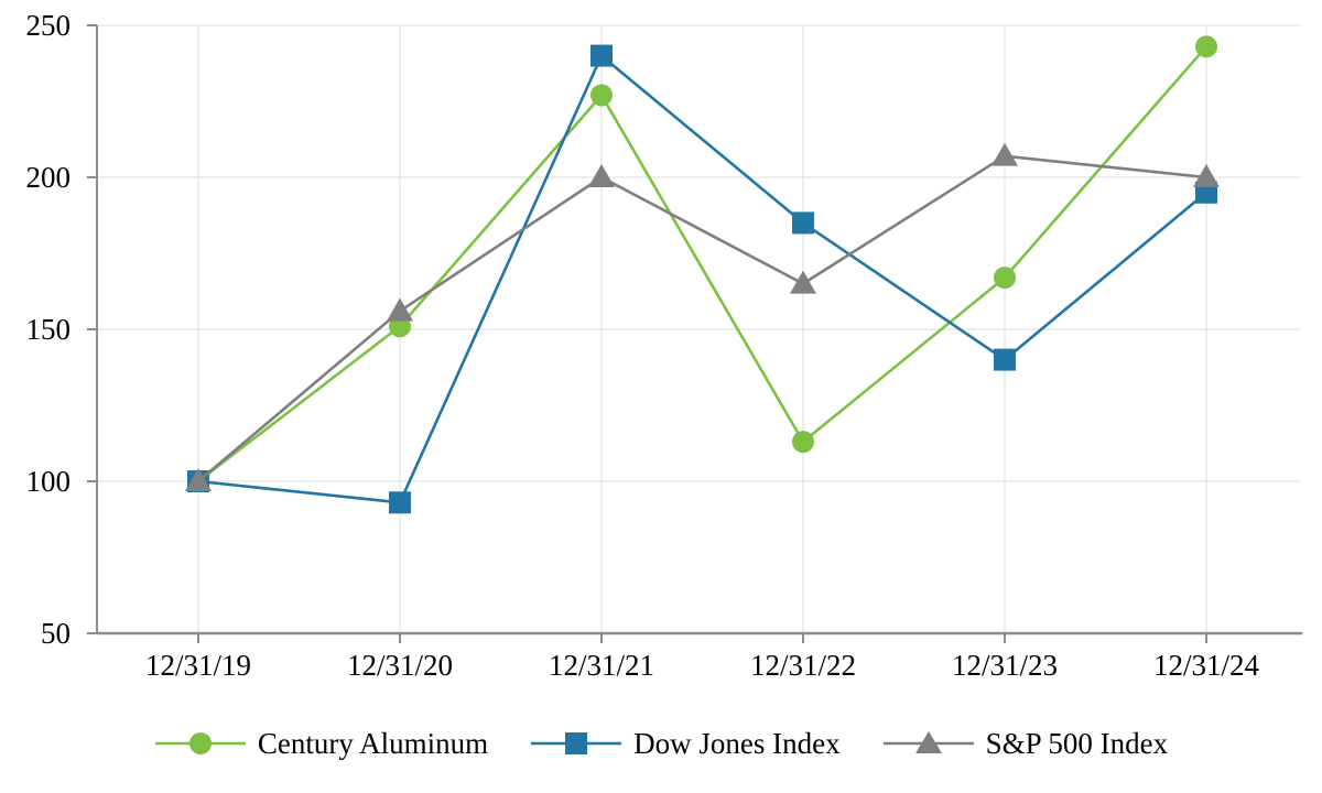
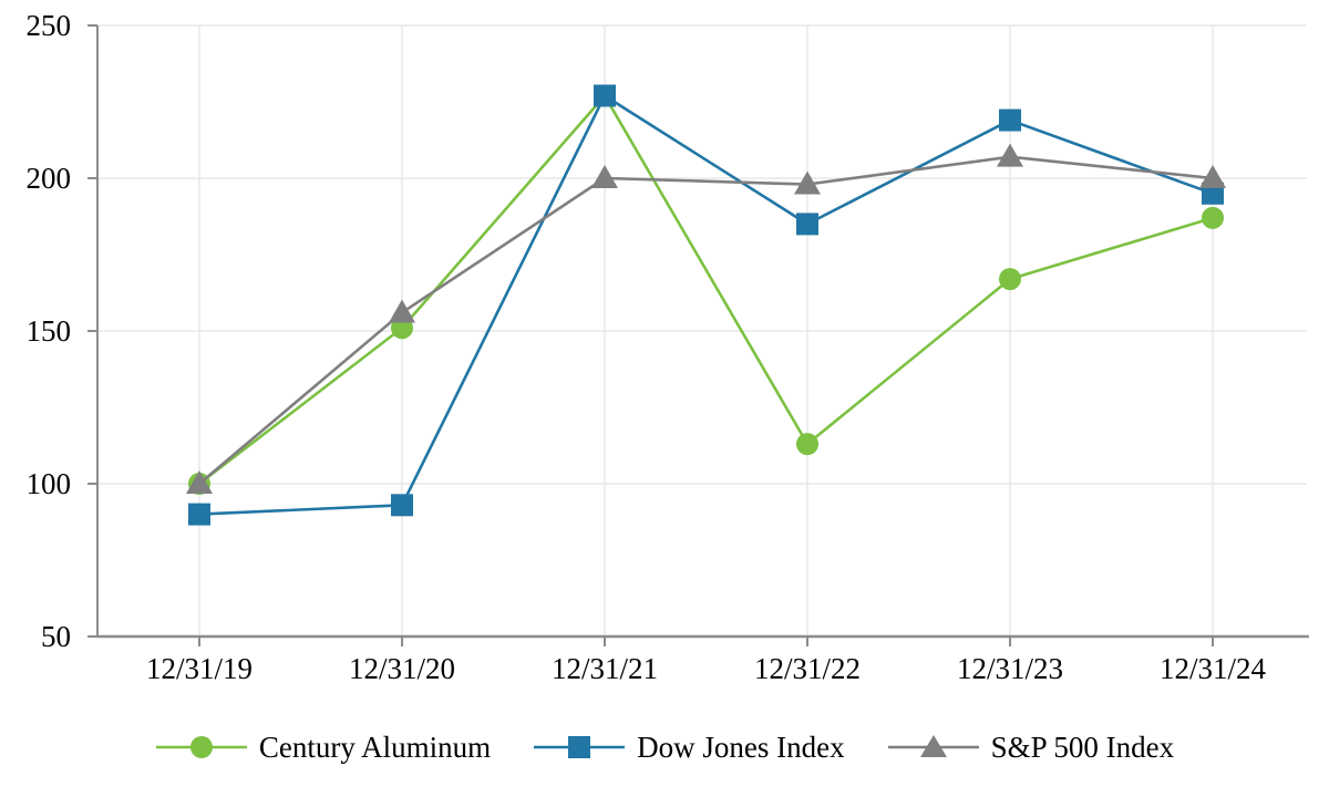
Dow Jones Index/12/31/19: 100 -> 90
Dow Jones Index/12/31/21: 240 -> 227
S&P 500 Index/12/31/22: 165 -> 198
Dow Jones Index/12/31/23: 140 -> 219
Century Aluminum/12/31/24: 243 -> 187
